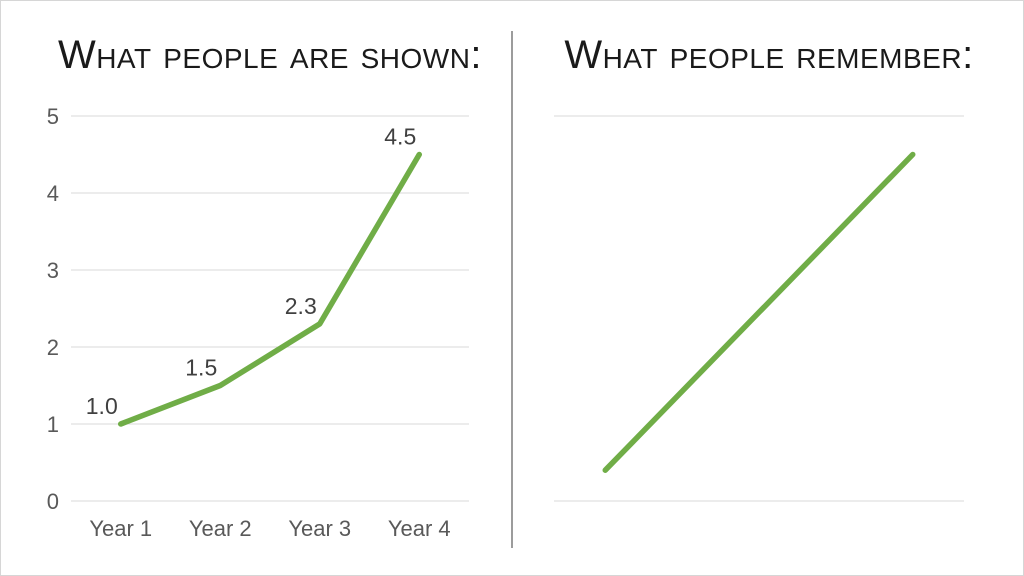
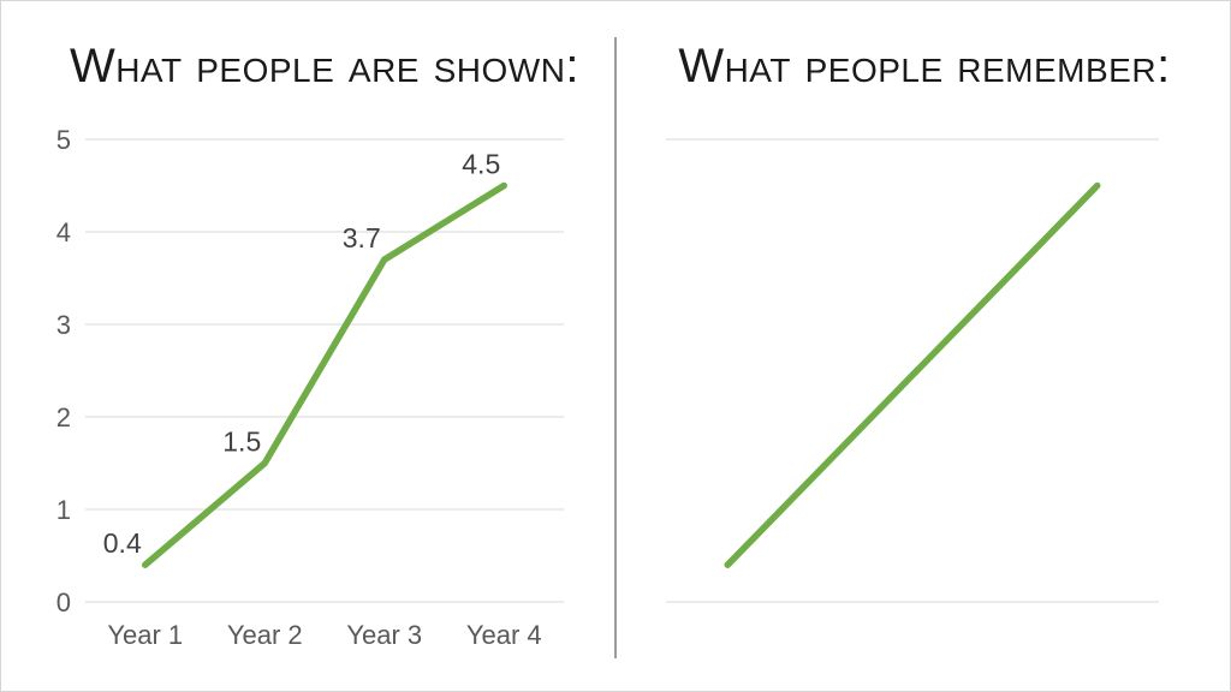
What people are shown:/Year 1: 1.0 -> 0.4
What people are shown:/Year 3: 2.3 -> 3.7
